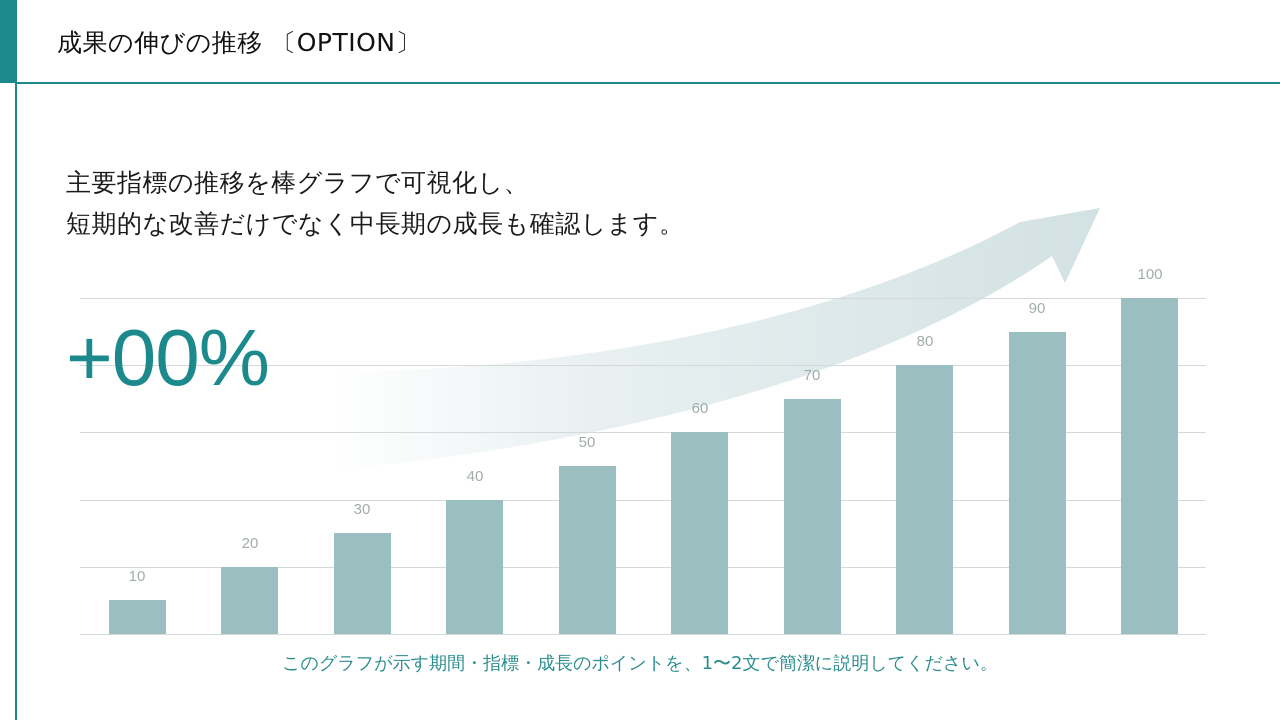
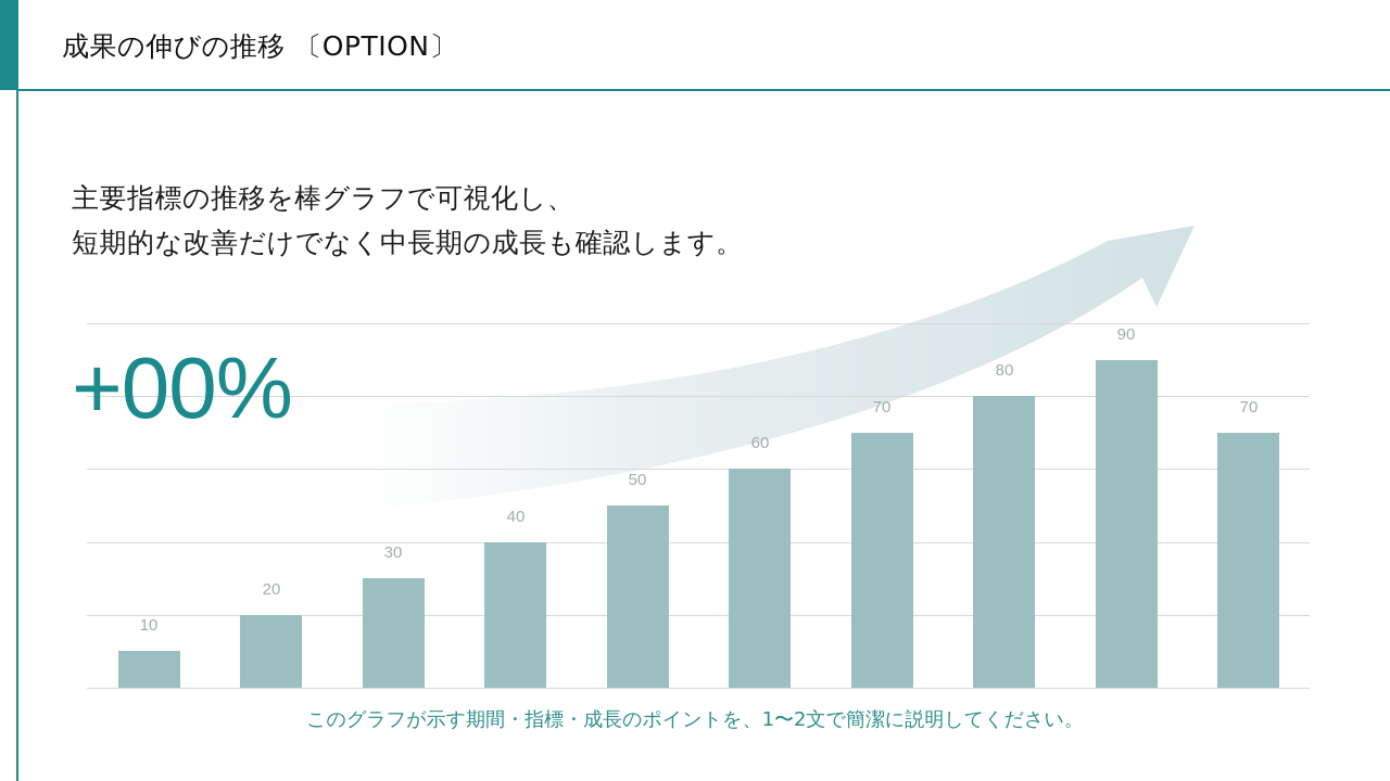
10: 100 -> 70
